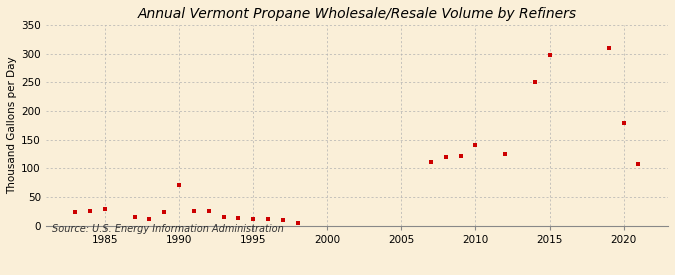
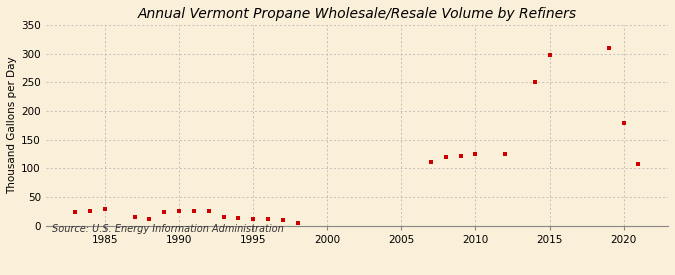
1990: 70 -> 26
2010: 140 -> 125
